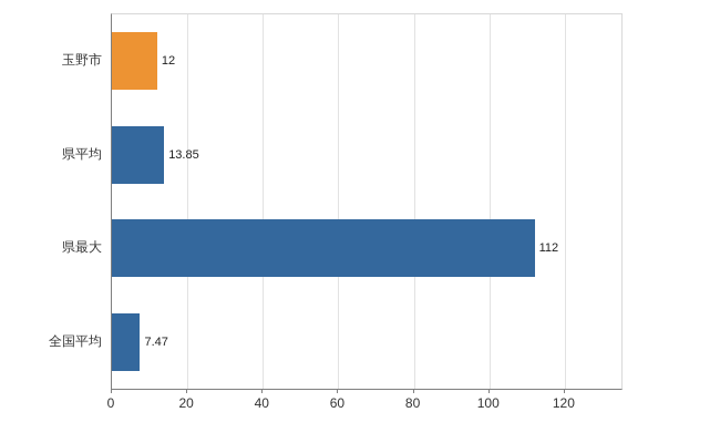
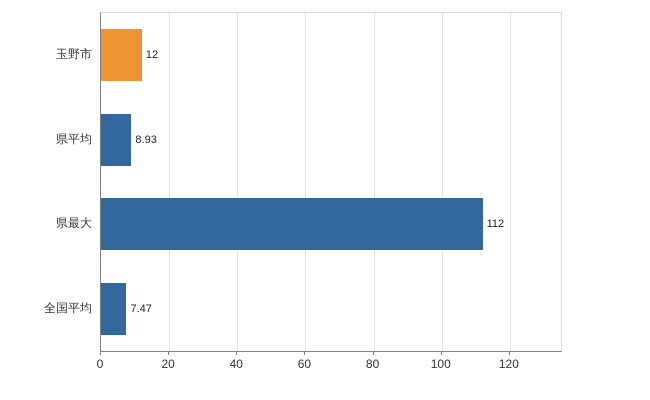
県平均: 13.85 -> 8.93
